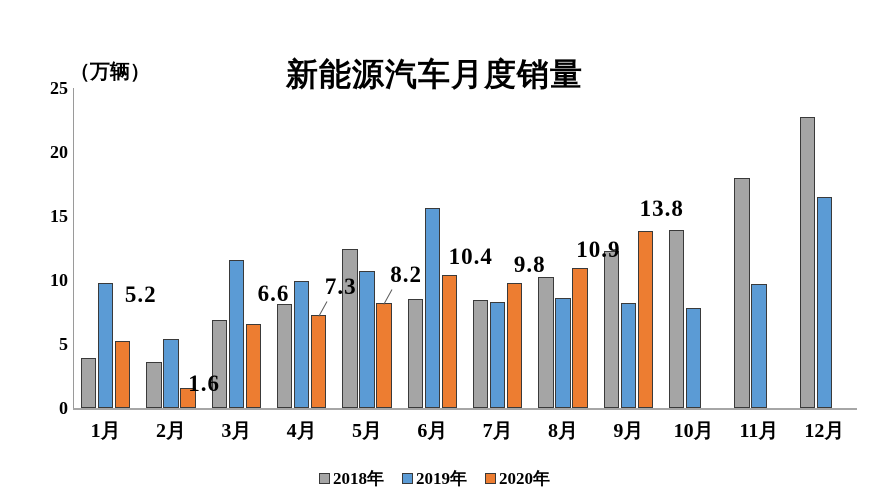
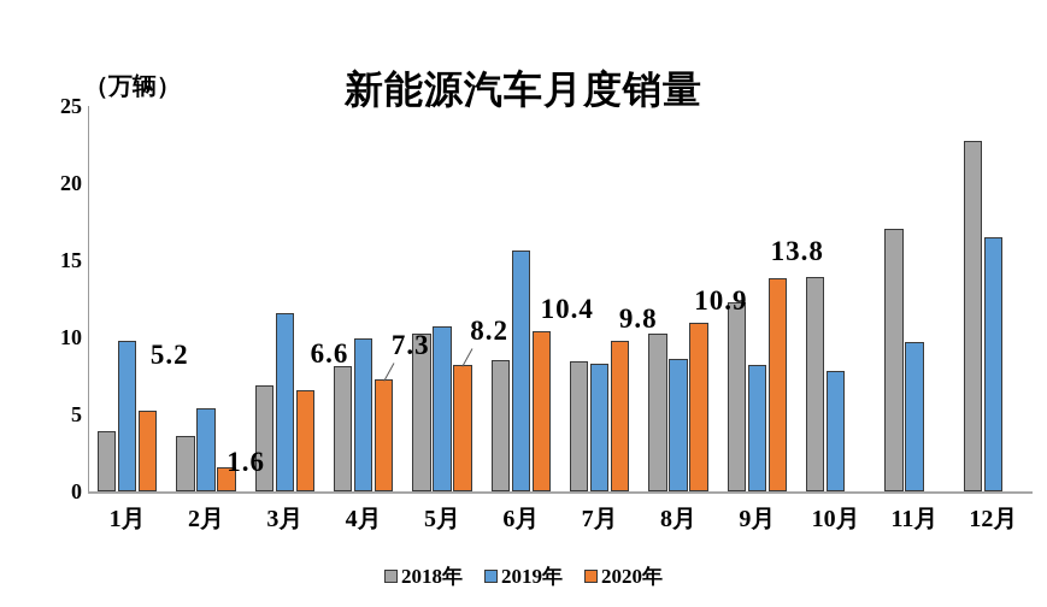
2018年/5月: 12.4 -> 10.2
2018年/11月: 18.0 -> 17.0
